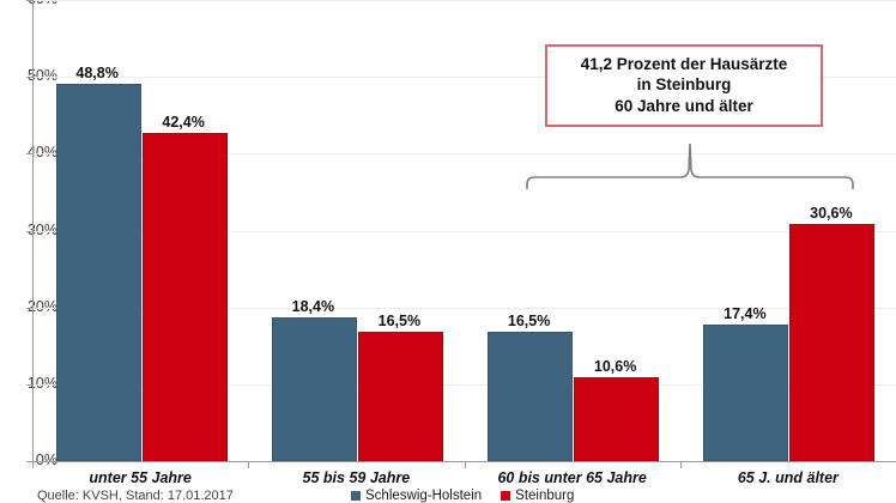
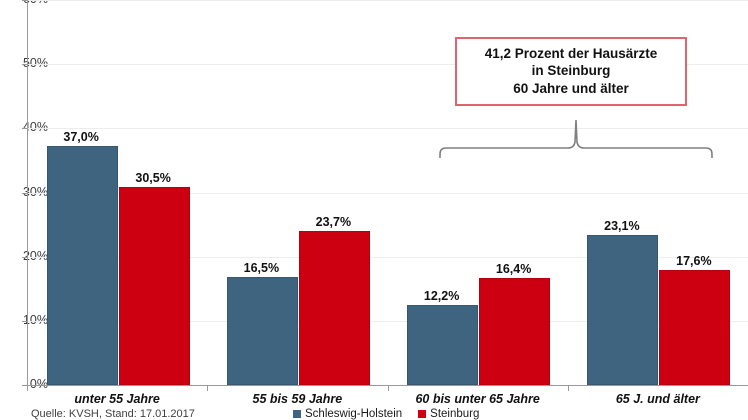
Schleswig-Holstein/unter 55 Jahre: 48,8% -> 37,0%
Steinburg/unter 55 Jahre: 42,4% -> 30,5%
Schleswig-Holstein/55 bis 59 Jahre: 18,4% -> 16,5%
Steinburg/55 bis 59 Jahre: 16,5% -> 23,7%
Schleswig-Holstein/60 bis unter 65 Jahre: 16,5% -> 12,2%
Steinburg/60 bis unter 65 Jahre: 10,6% -> 16,4%
Schleswig-Holstein/65 J. und älter: 17,4% -> 23,1%
Steinburg/65 J. und älter: 30,6% -> 17,6%
